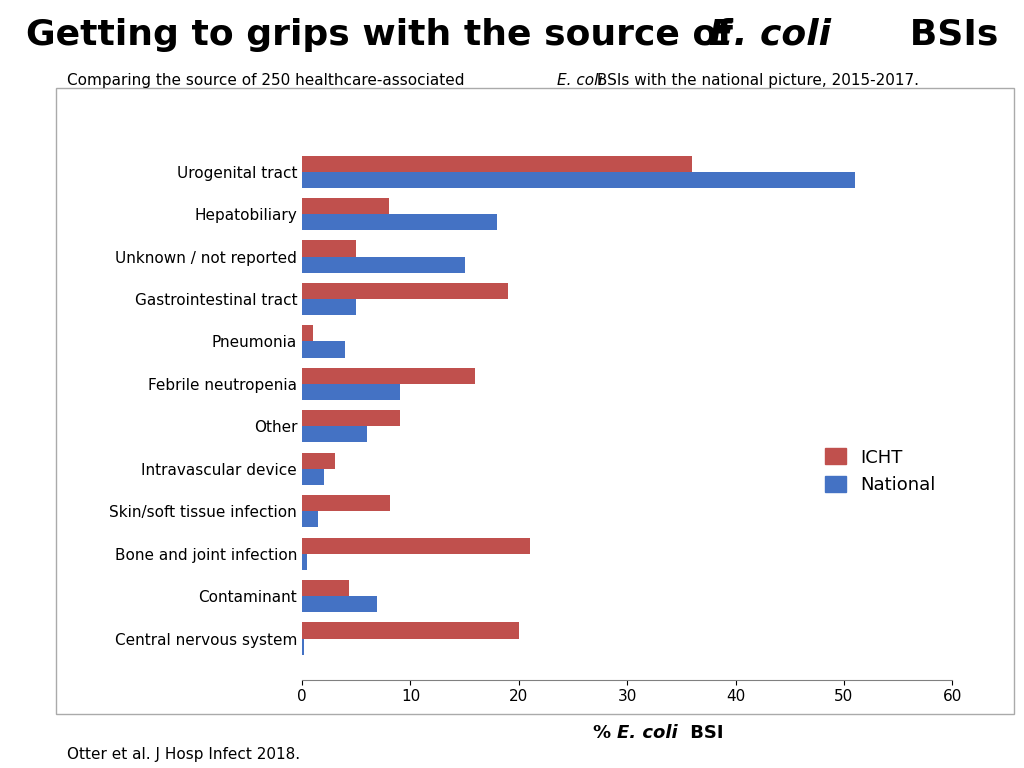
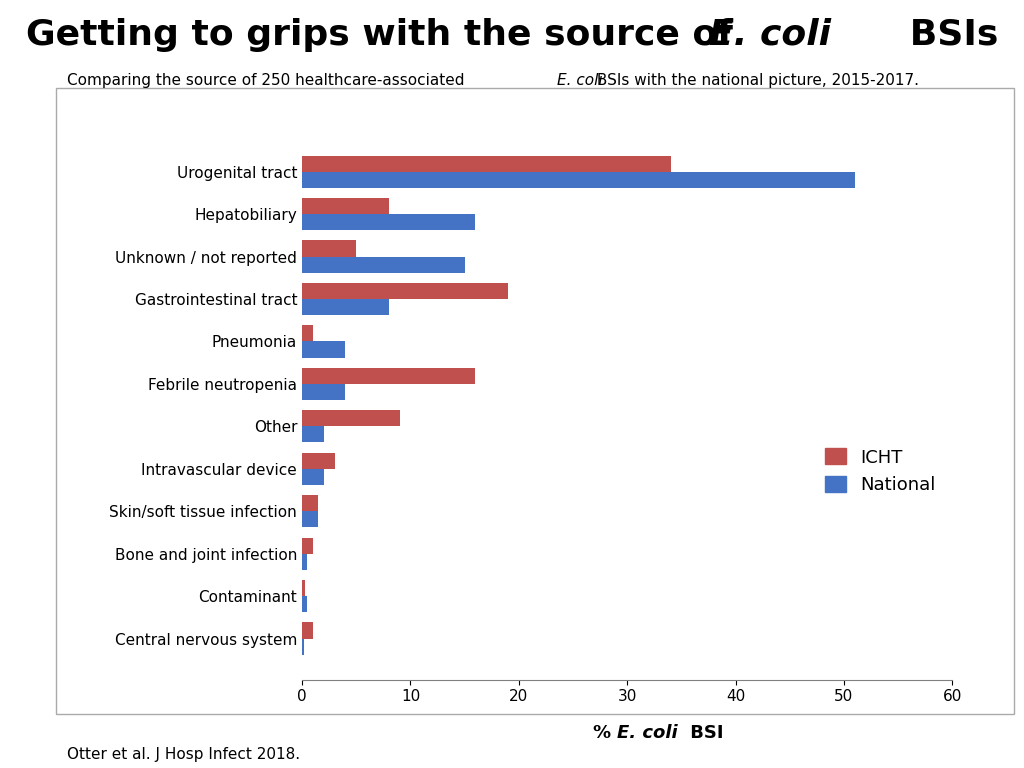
ICHT/Urogenital tract: 36.0 -> 34.0
National/Hepatobiliary: 18.0 -> 16.0
National/Gastrointestinal tract: 5.0 -> 8.0
National/Febrile neutropenia: 9.0 -> 4.0
National/Other: 6.0 -> 2.0
ICHT/Skin/soft tissue infection: 8.1 -> 1.5
ICHT/Bone and joint infection: 21.0 -> 1.0
ICHT/Contaminant: 4.3 -> 0.3
National/Contaminant: 6.9 -> 0.5
ICHT/Central nervous system: 20.0 -> 1.0
